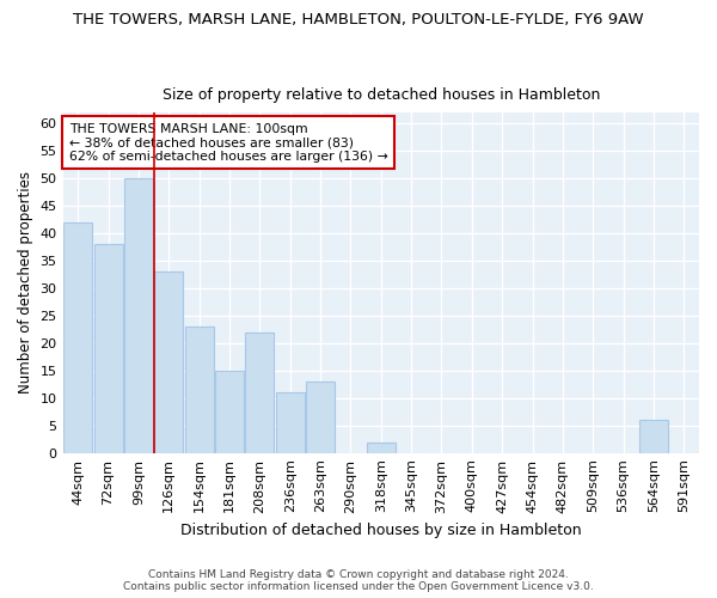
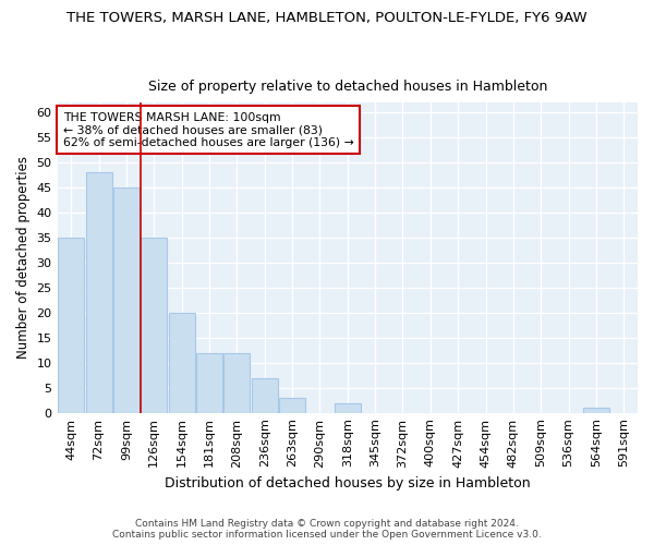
44sqm: 42 -> 35
72sqm: 38 -> 48
99sqm: 50 -> 45
126sqm: 33 -> 35
154sqm: 23 -> 20
181sqm: 15 -> 12
208sqm: 22 -> 12
236sqm: 11 -> 7
263sqm: 13 -> 3
564sqm: 6 -> 1
